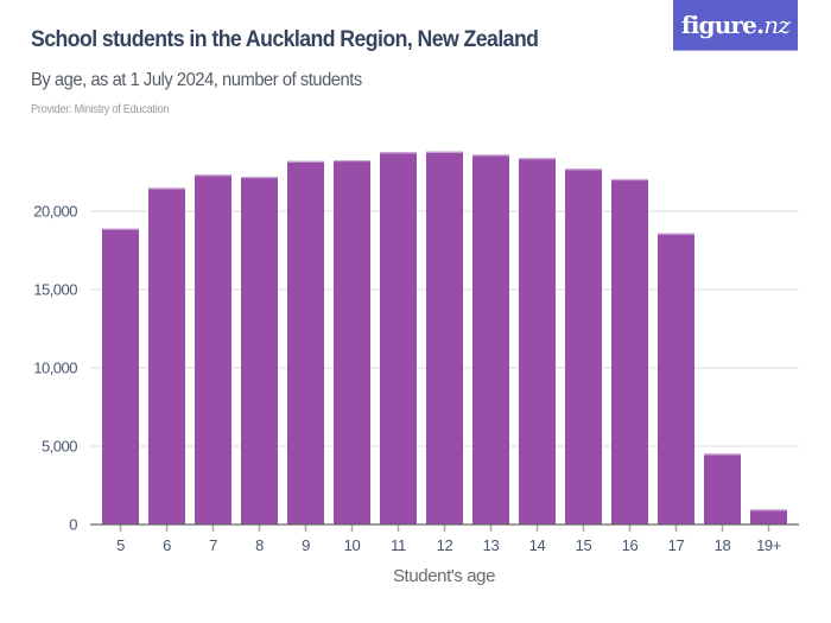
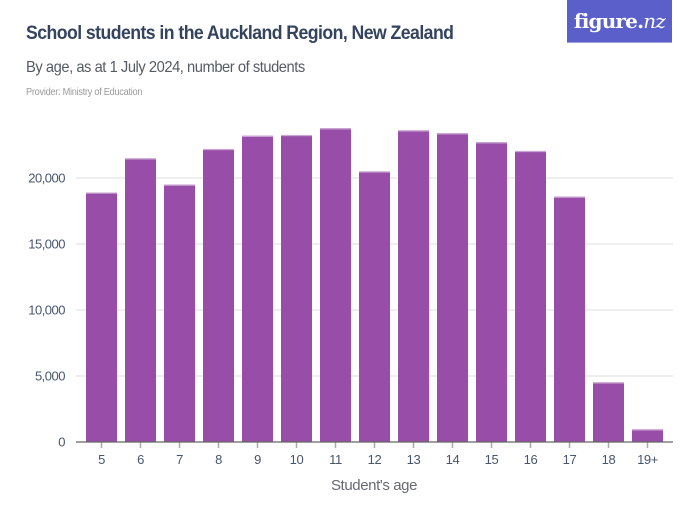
7: 22300 -> 19500
12: 23800 -> 20500
